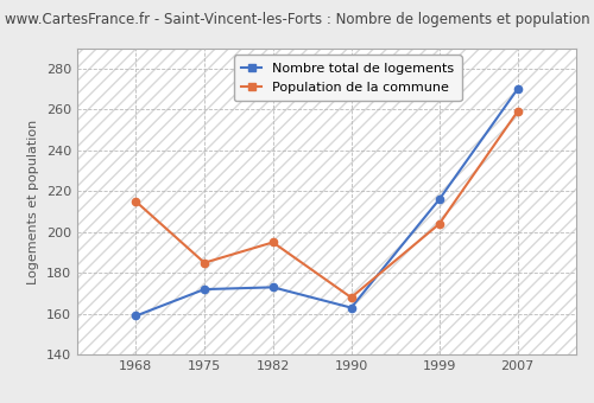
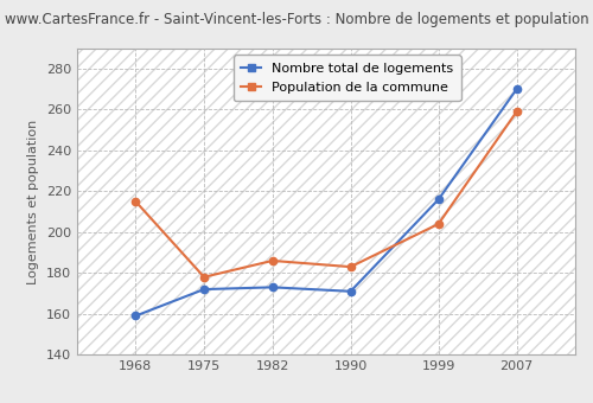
Population de la commune/1975: 185 -> 178
Population de la commune/1982: 195 -> 186
Nombre total de logements/1990: 163 -> 171
Population de la commune/1990: 168 -> 183
